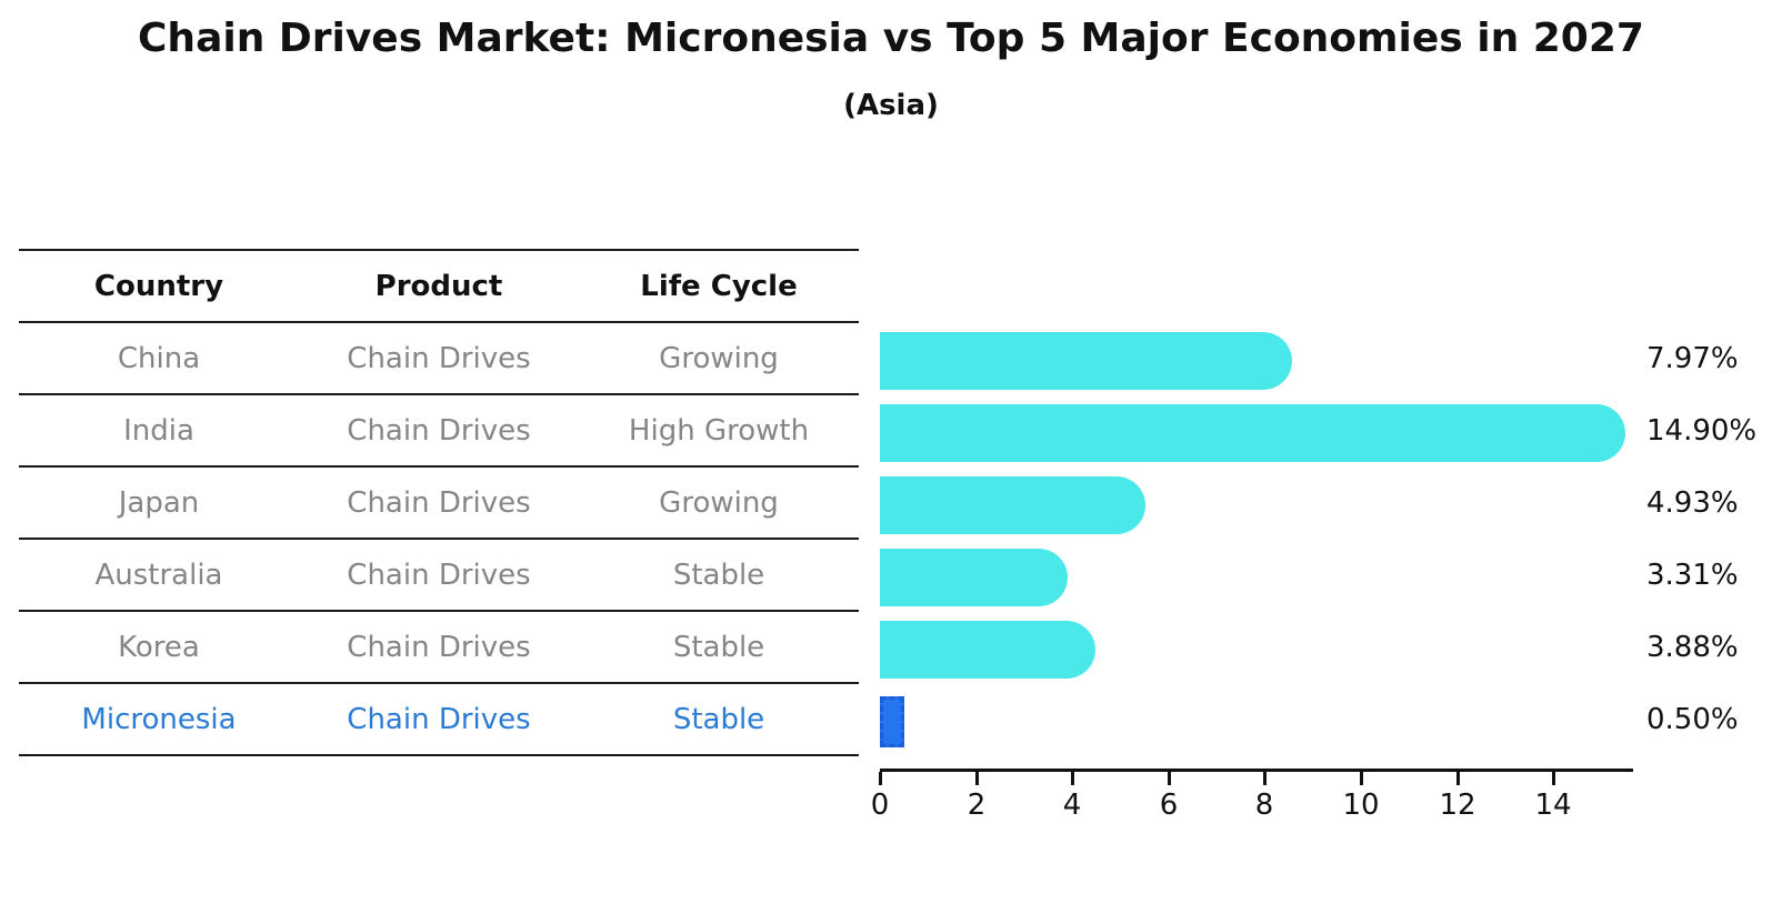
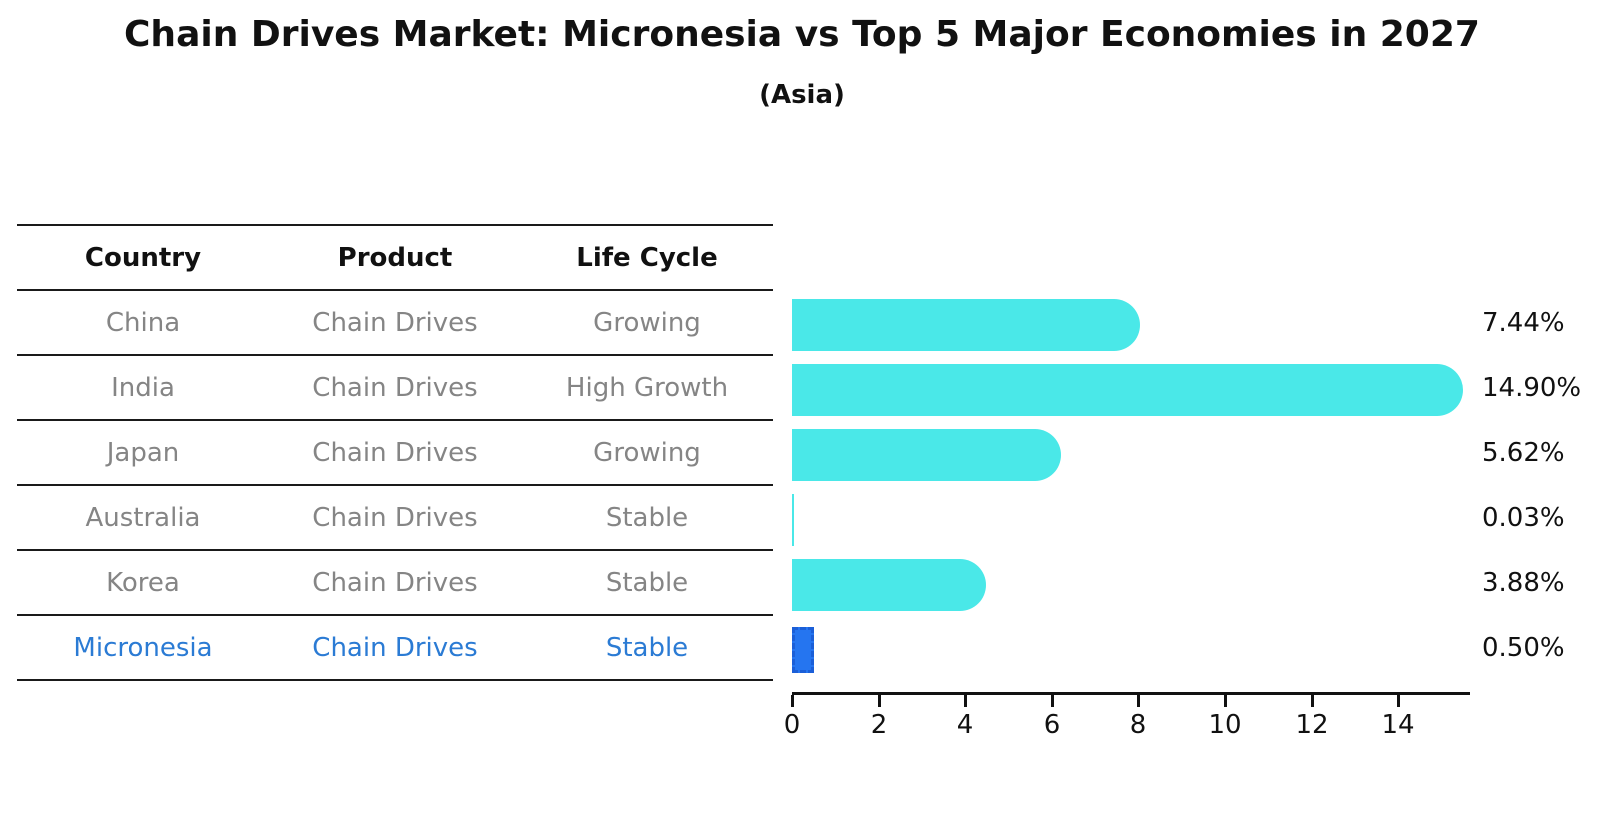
China: 7.97% -> 7.44%
Japan: 4.93% -> 5.62%
Australia: 3.31% -> 0.03%
